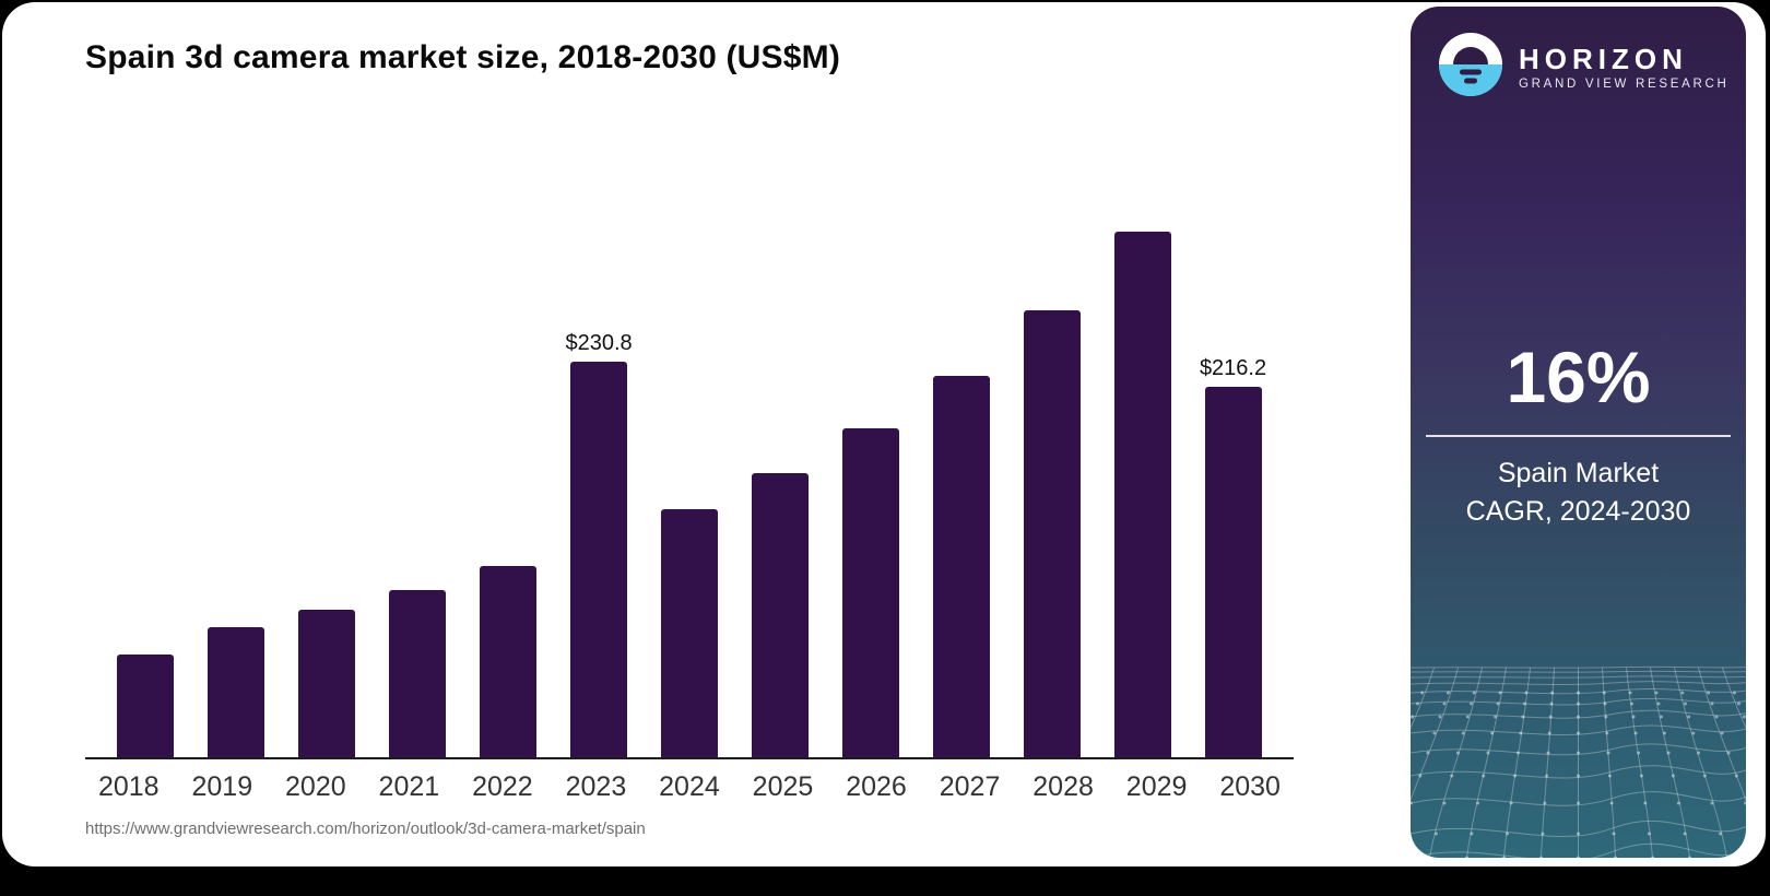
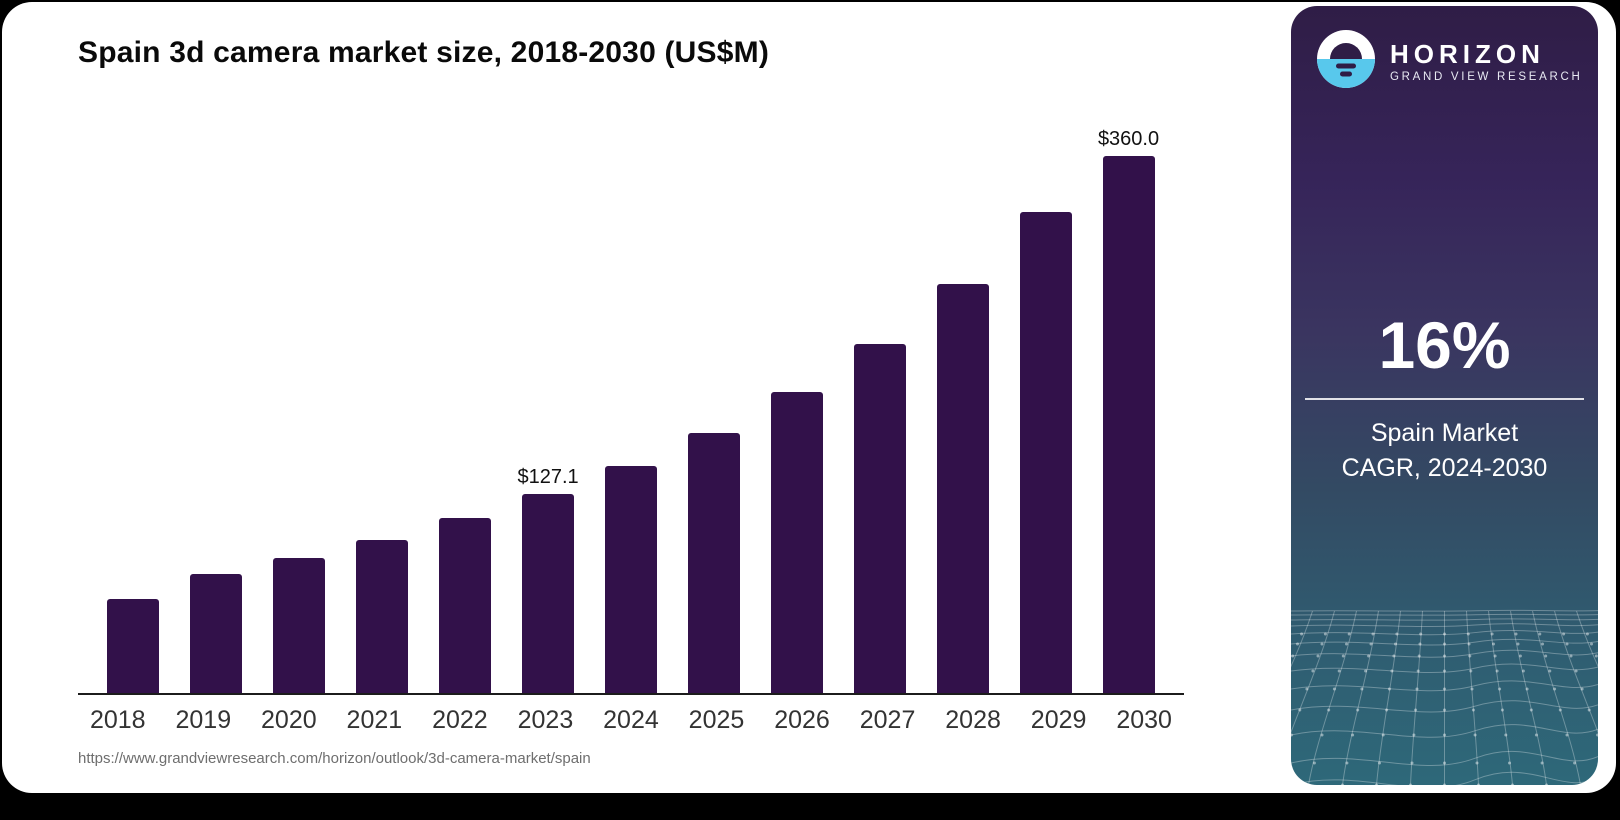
2023: $230.8 -> $127.1
2030: $216.2 -> $360.0
